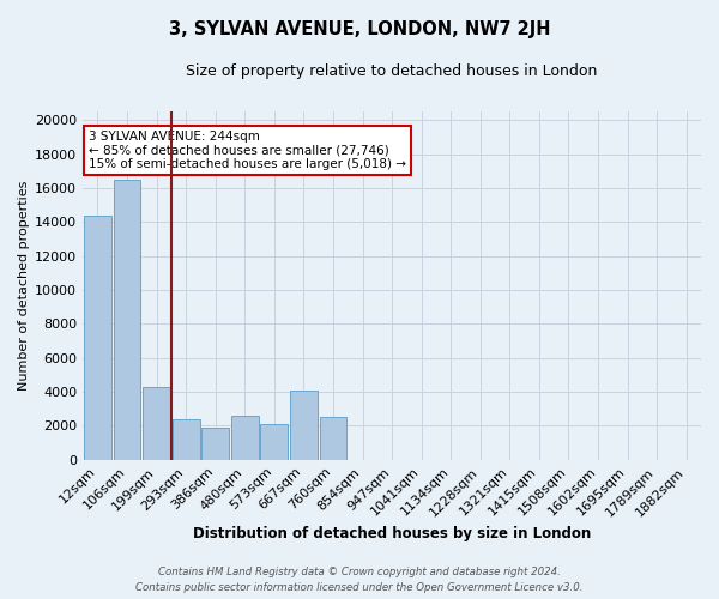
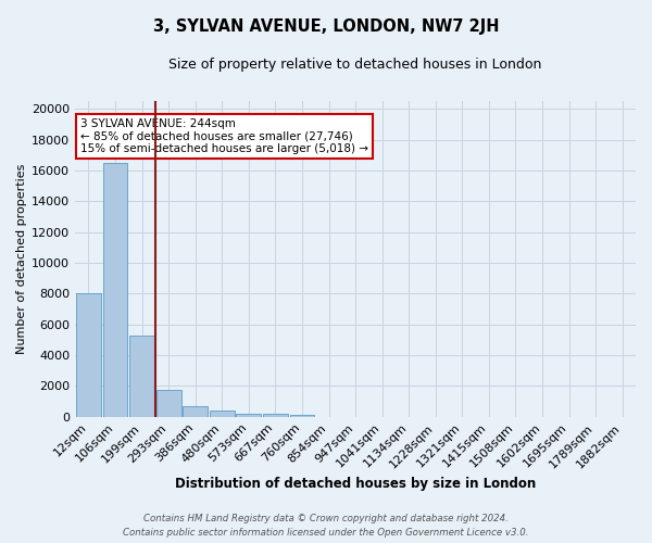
12sqm: 14400 -> 8000
199sqm: 4300 -> 5300
293sqm: 2400 -> 1800
386sqm: 1900 -> 700
480sqm: 2600 -> 400
573sqm: 2100 -> 200
667sqm: 4100 -> 200
760sqm: 2500 -> 100
